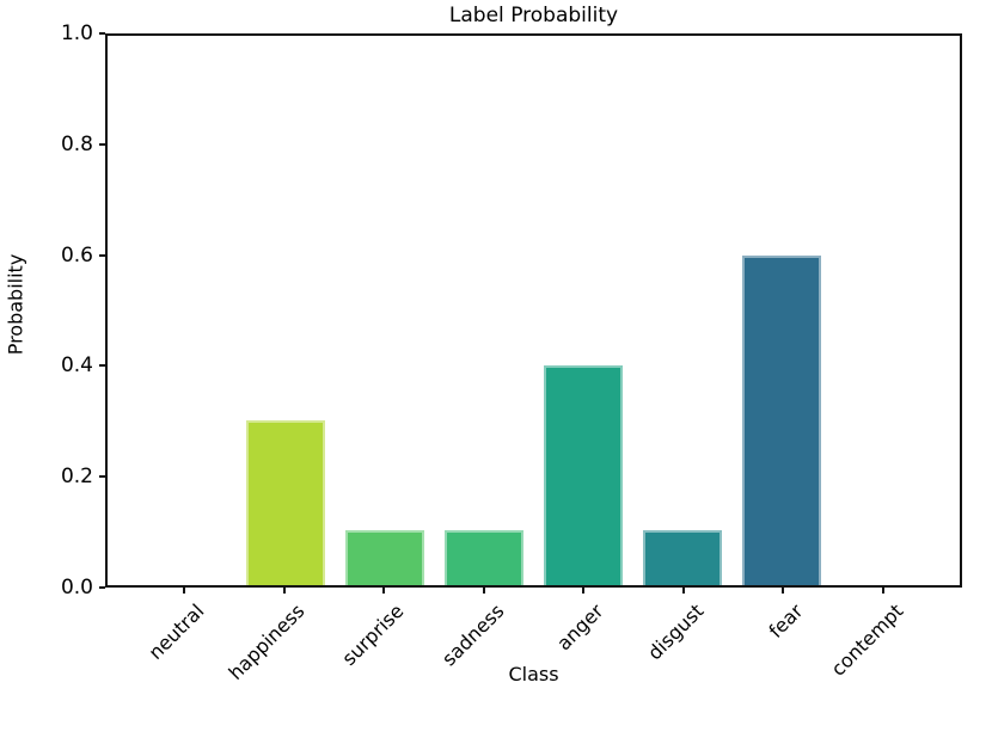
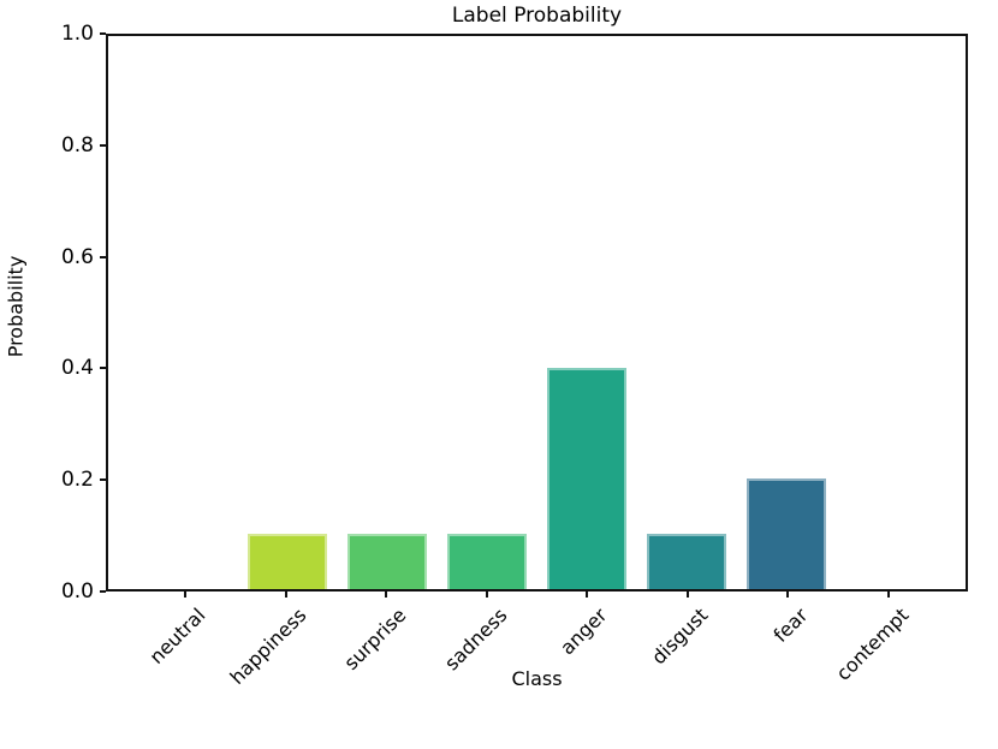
happiness: 0.3 -> 0.1
fear: 0.6 -> 0.2
